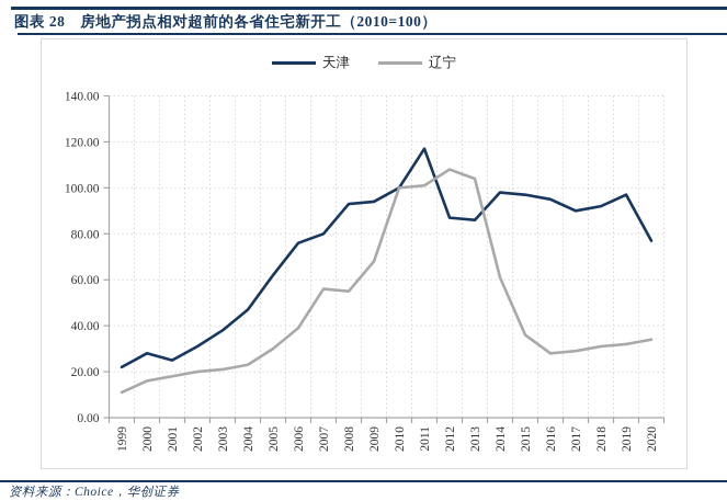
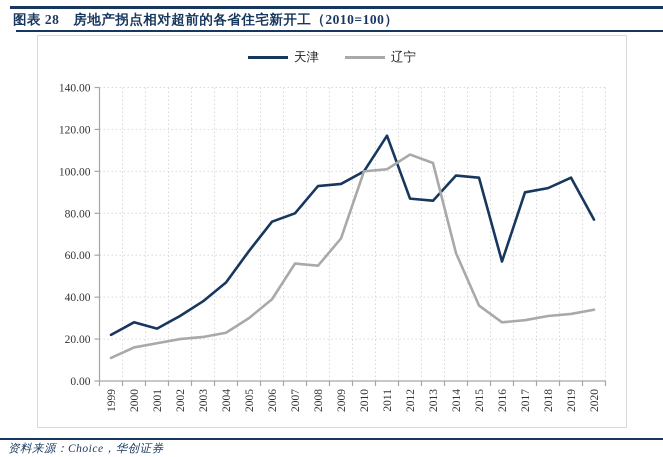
天津/2016: 95 -> 57
